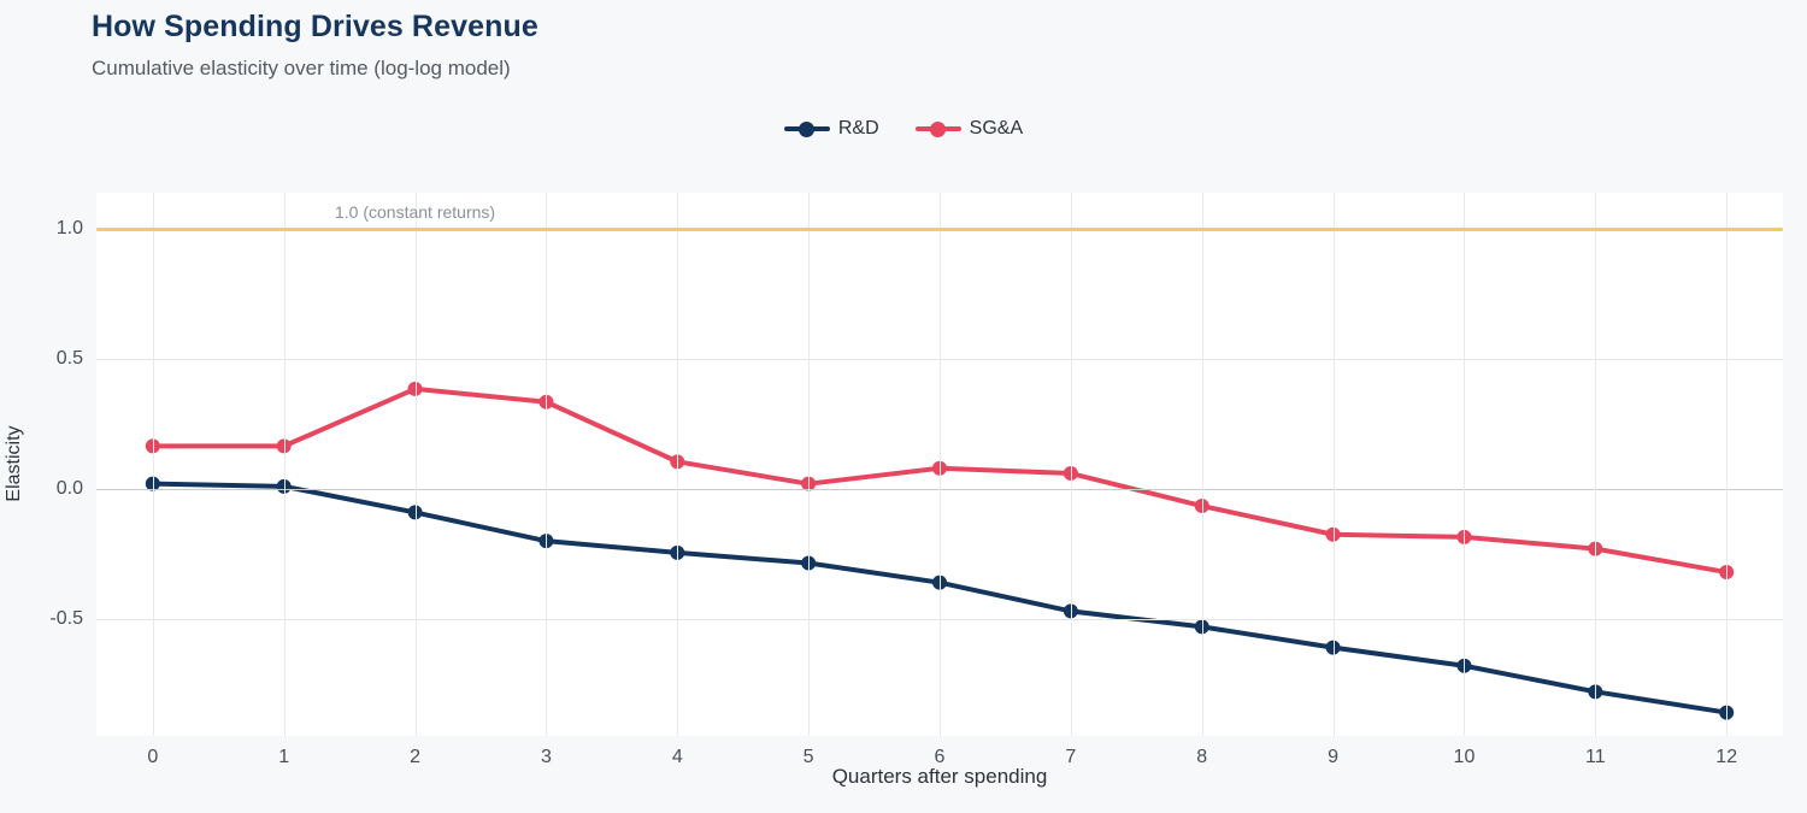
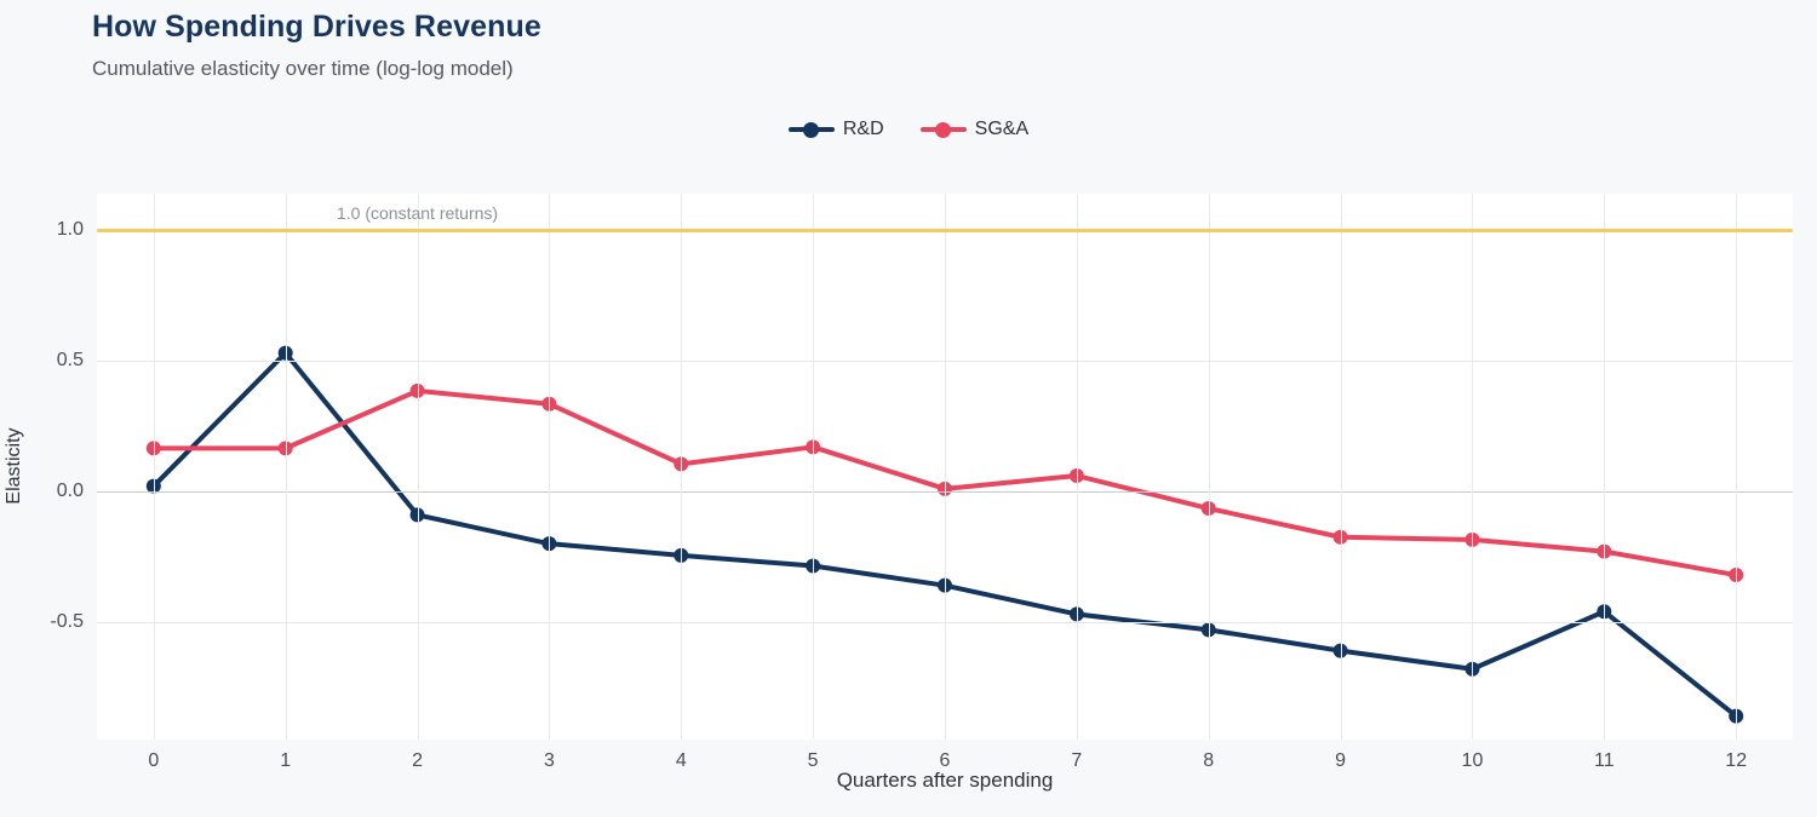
R&D/1: 0.01 -> 0.53
SG&A/5: 0.02 -> 0.17
SG&A/6: 0.08 -> 0.01
R&D/11: -0.78 -> -0.46
